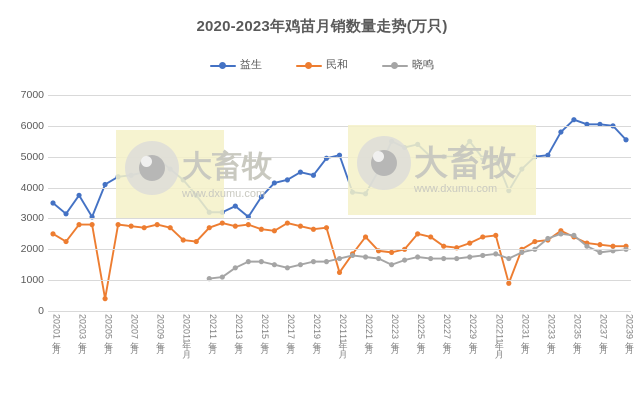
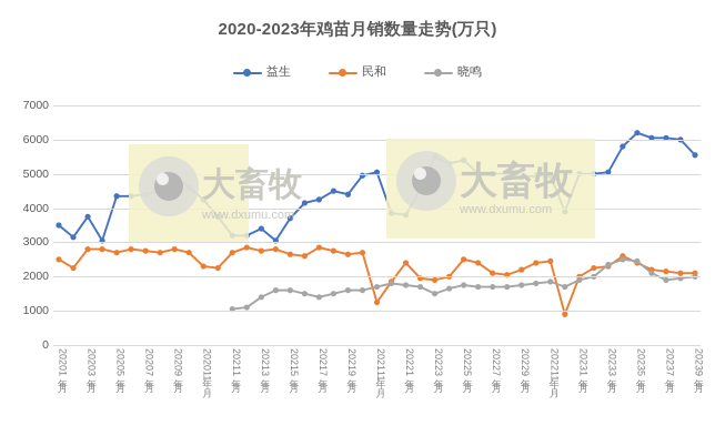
益生/2020年5月: 4100 -> 4400
民和/2020年5月: 400 -> 2700
益生/2022年9月: 5500 -> 4900
益生/2023年1月: 4600 -> 5000
